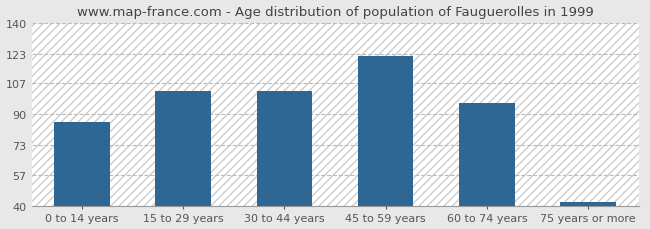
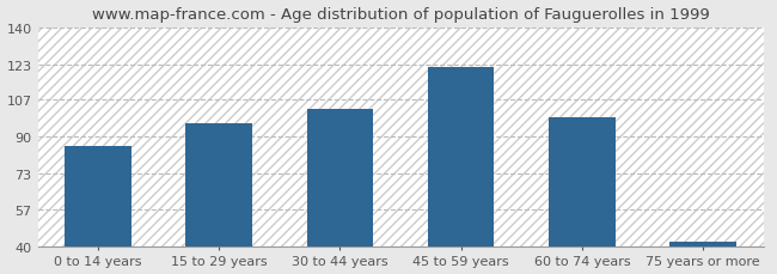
15 to 29 years: 103 -> 96
60 to 74 years: 96 -> 99
